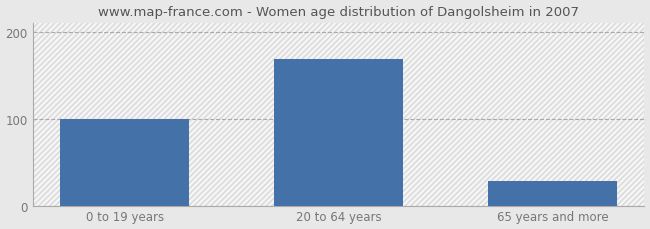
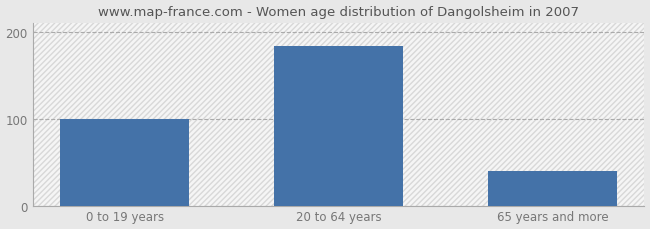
20 to 64 years: 168 -> 183
65 years and more: 28 -> 40
